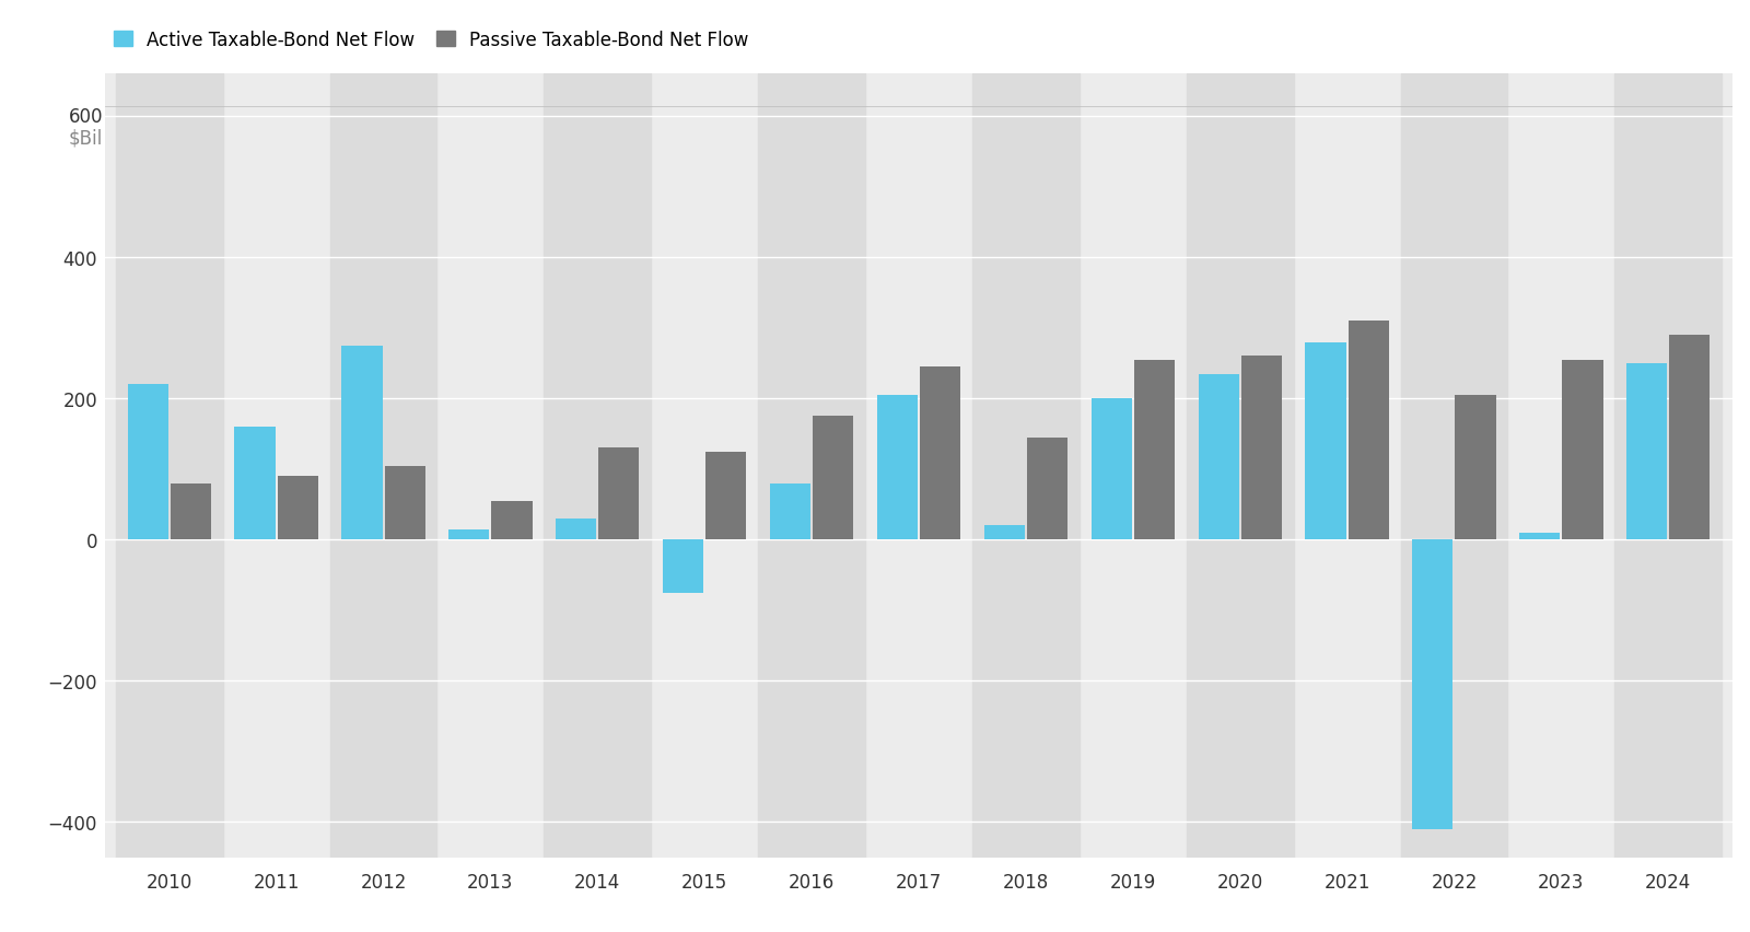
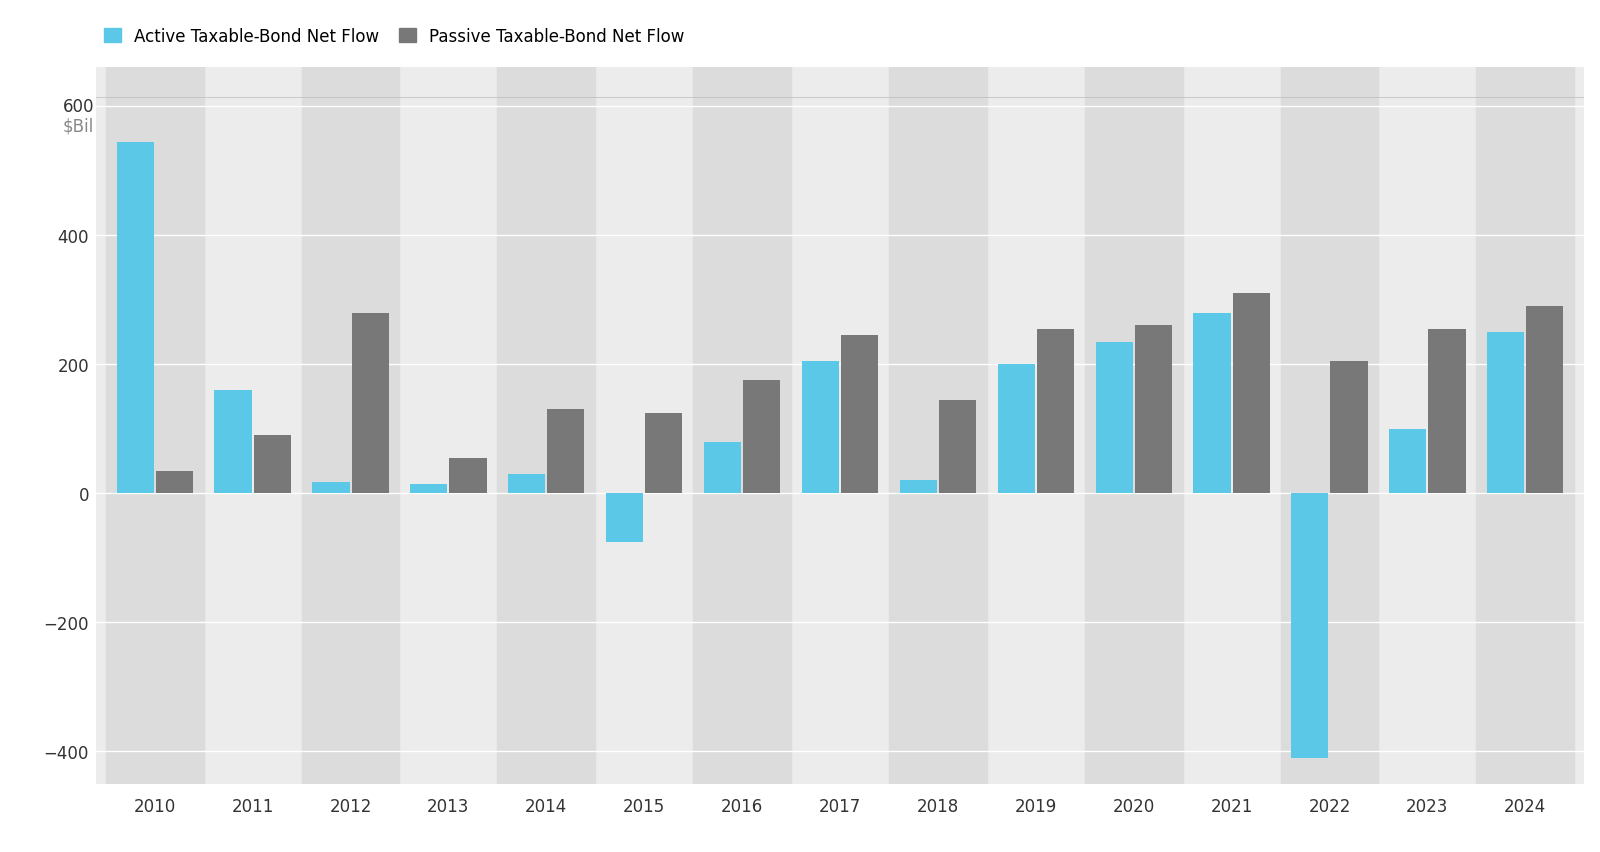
Active Taxable-Bond Net Flow/2010: 220 -> 544
Passive Taxable-Bond Net Flow/2010: 80 -> 34
Active Taxable-Bond Net Flow/2012: 275 -> 18
Passive Taxable-Bond Net Flow/2012: 105 -> 280
Active Taxable-Bond Net Flow/2023: 10 -> 100
